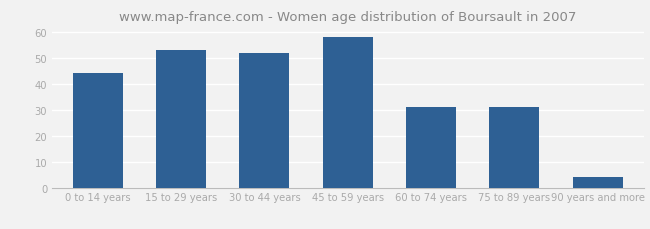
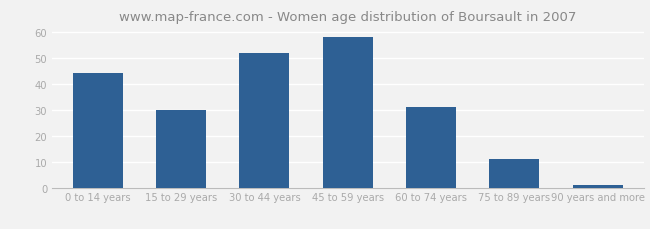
15 to 29 years: 53 -> 30
75 to 89 years: 31 -> 11
90 years and more: 4 -> 1
